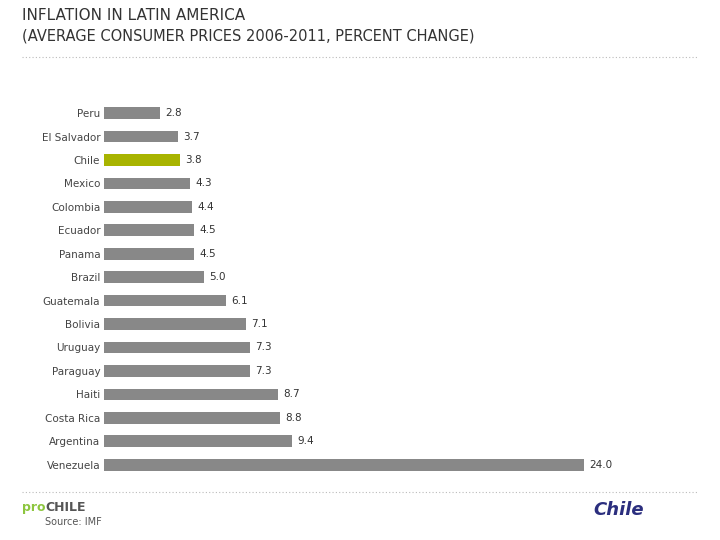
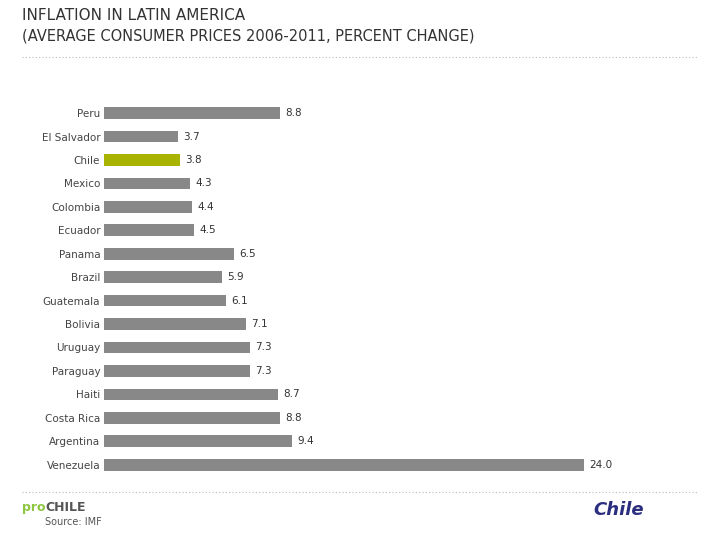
Peru: 2.8 -> 8.8
Panama: 4.5 -> 6.5
Brazil: 5.0 -> 5.9
